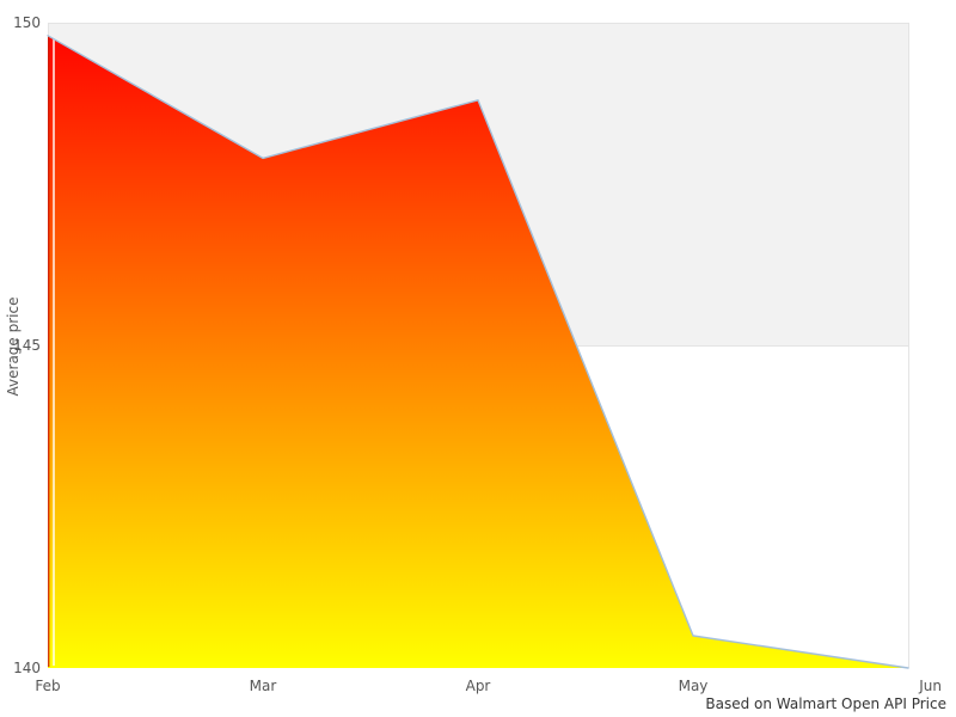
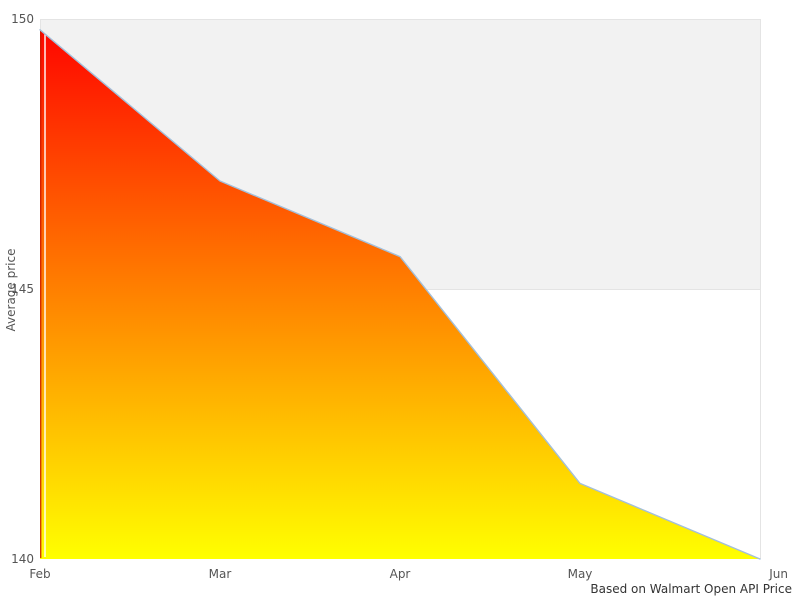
Mar: 147.9 -> 147.0
Apr: 148.8 -> 145.6
May: 140.5 -> 141.4
